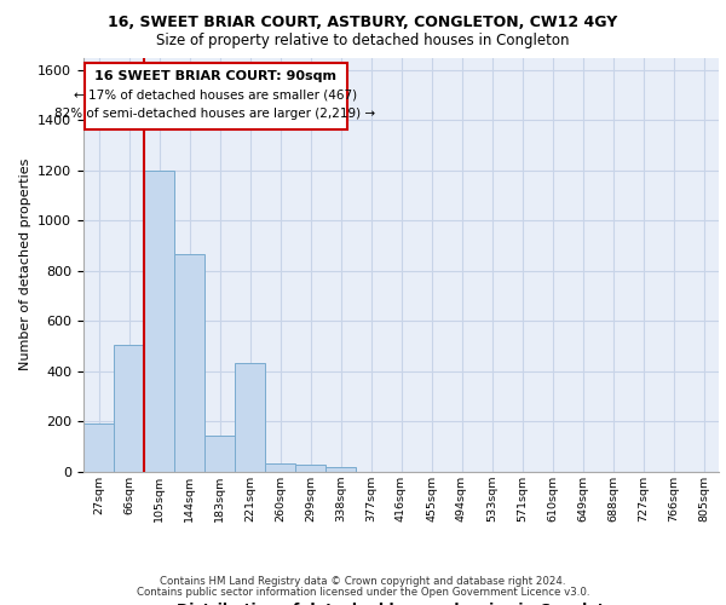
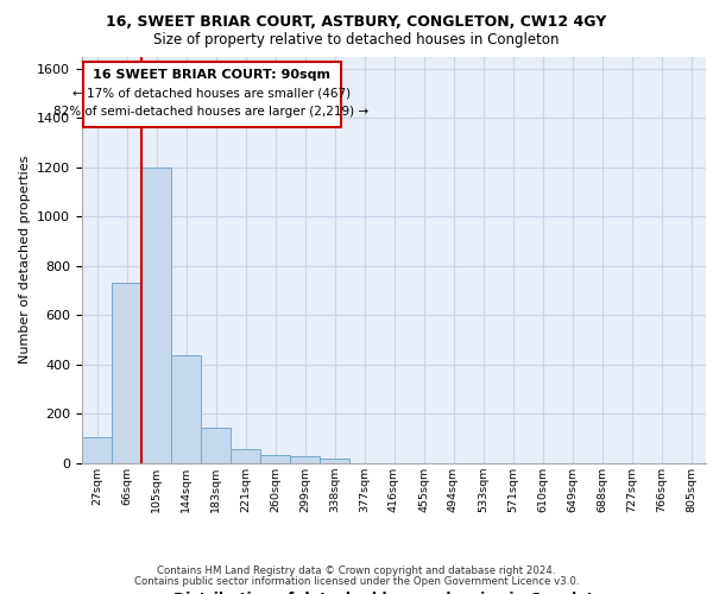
27sqm: 195 -> 107
66sqm: 505 -> 733
144sqm: 865 -> 438
221sqm: 435 -> 57
